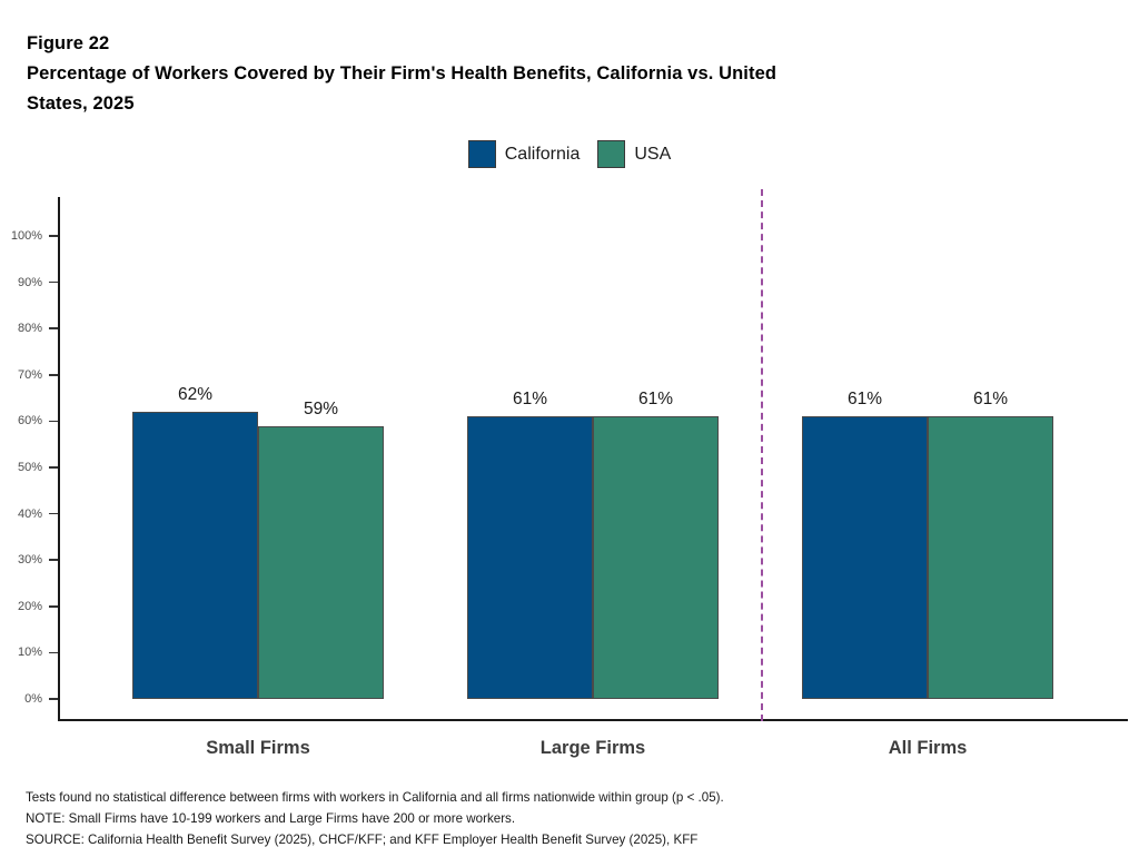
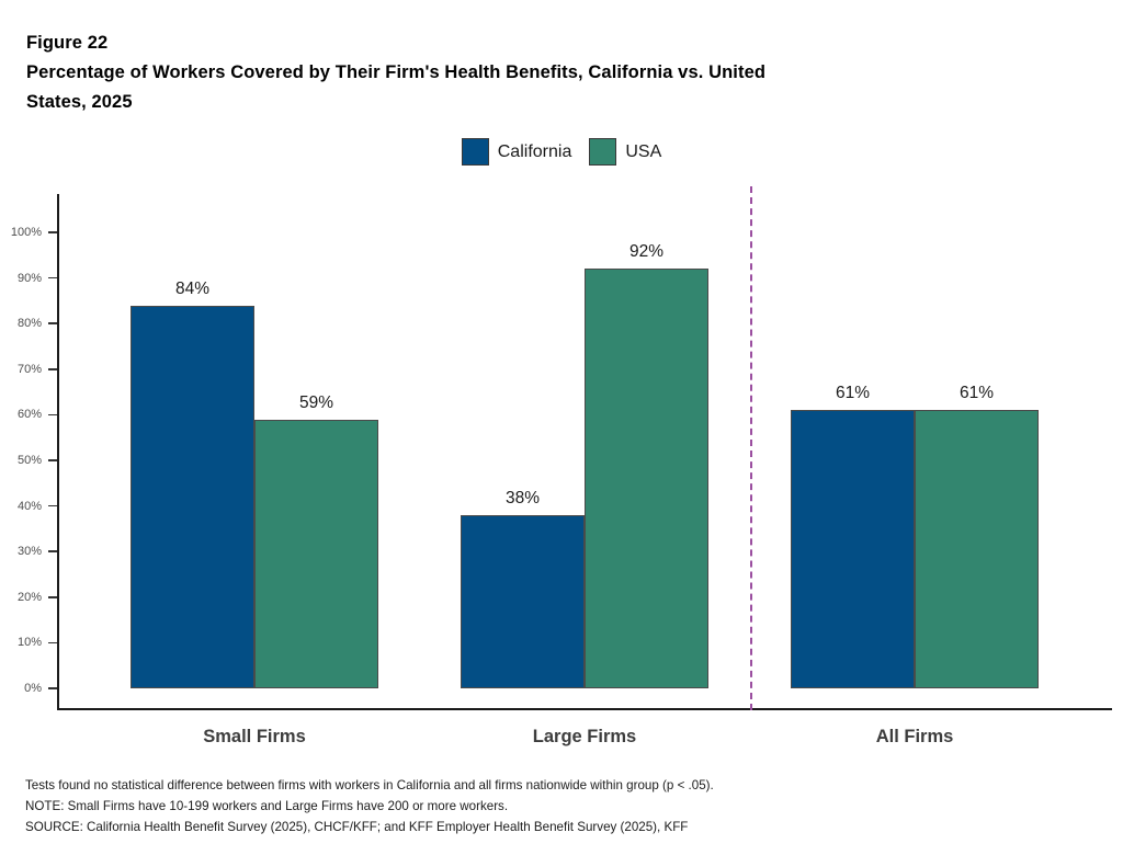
California/Small Firms: 62% -> 84%
California/Large Firms: 61% -> 38%
USA/Large Firms: 61% -> 92%
